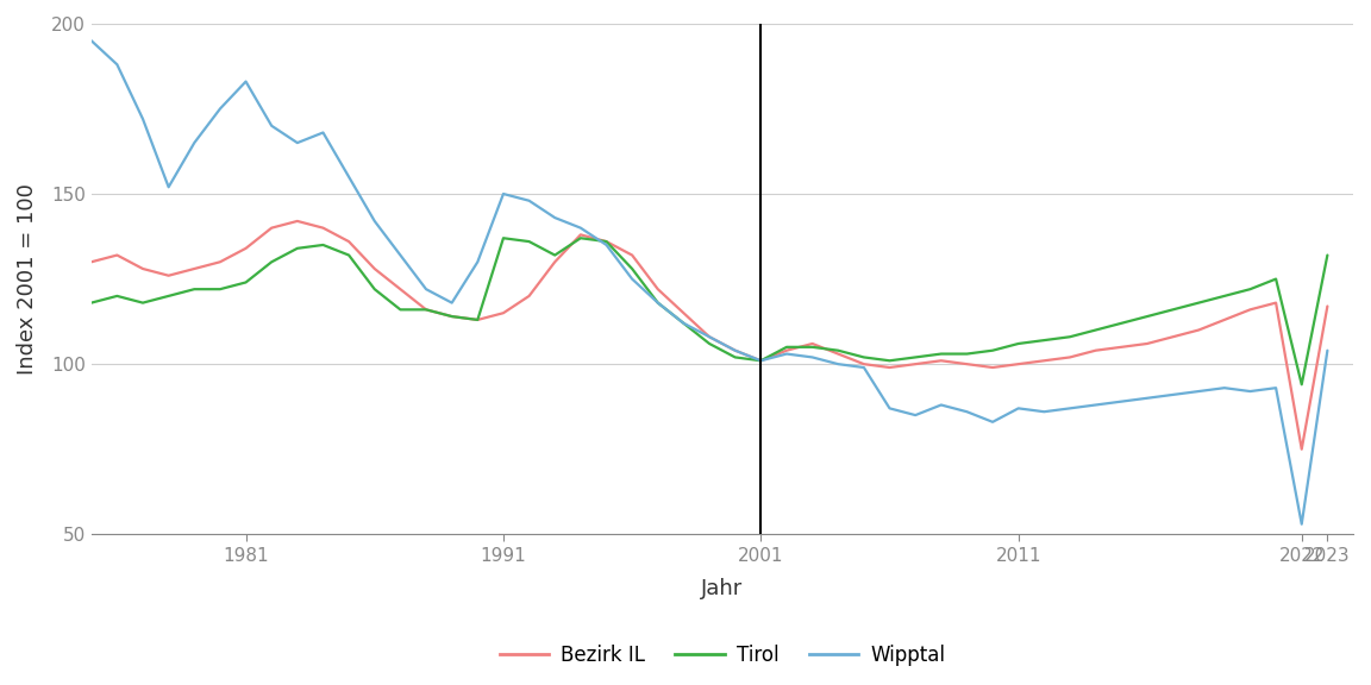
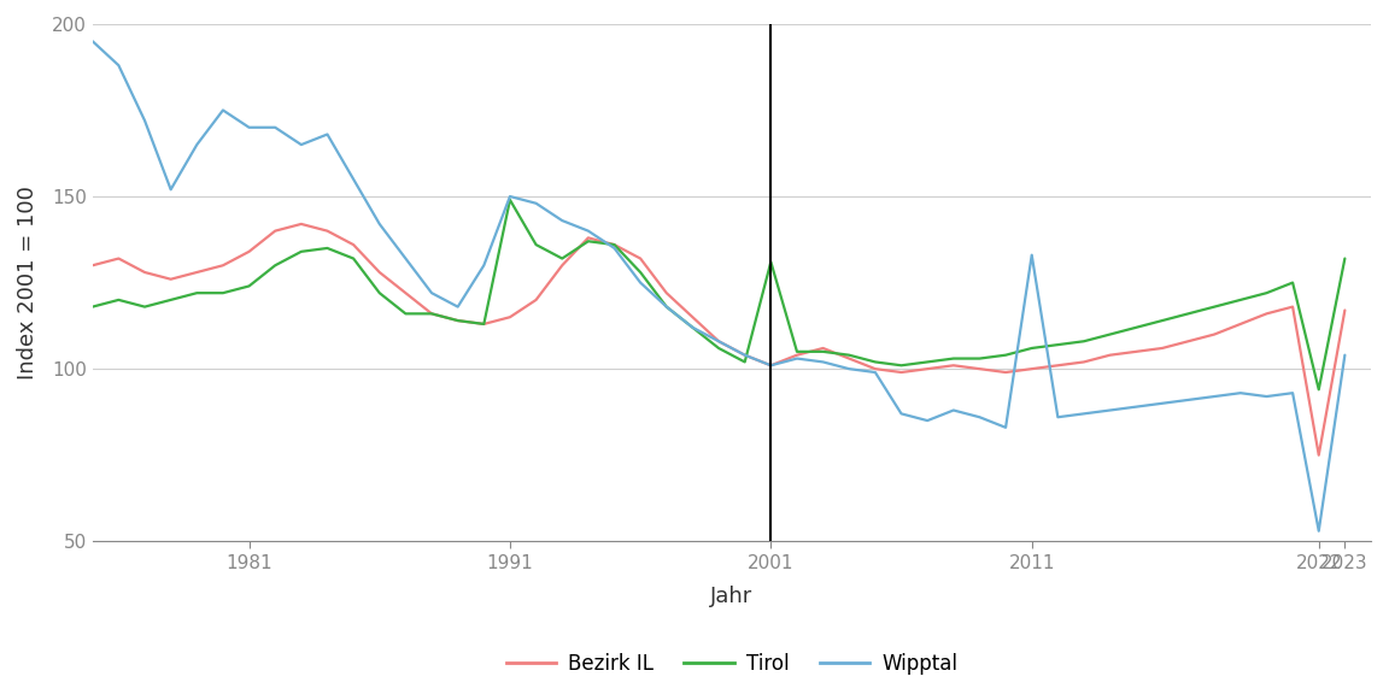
Wipptal/1981: 183 -> 170
Tirol/1991: 137 -> 149
Tirol/2001: 101 -> 131
Wipptal/2011: 87 -> 133
